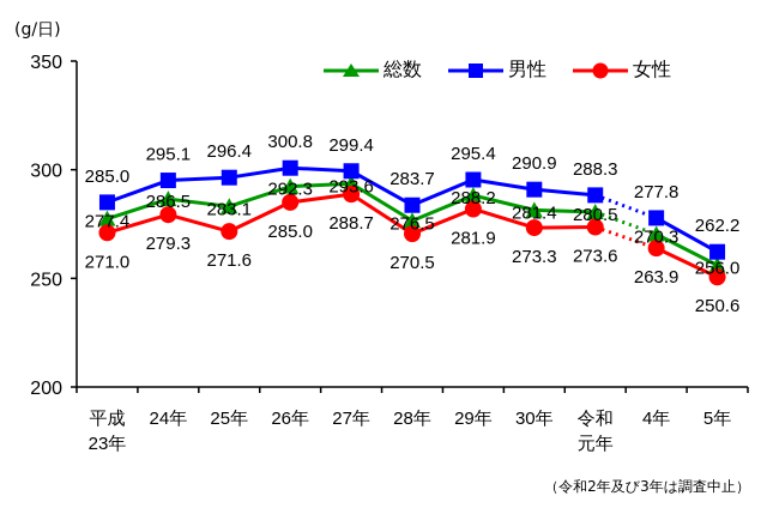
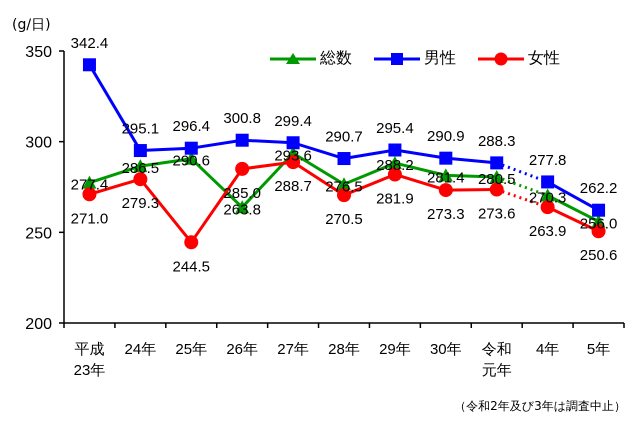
男性/平成 23年: 285.0 -> 342.4
総数/25年: 283.1 -> 290.6
女性/25年: 271.6 -> 244.5
総数/26年: 292.3 -> 263.8
男性/28年: 283.7 -> 290.7
